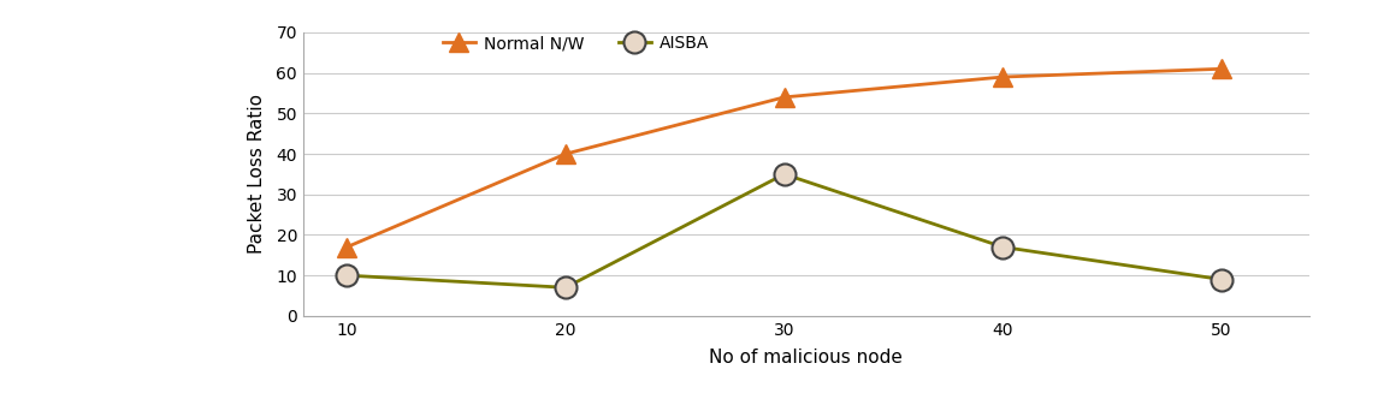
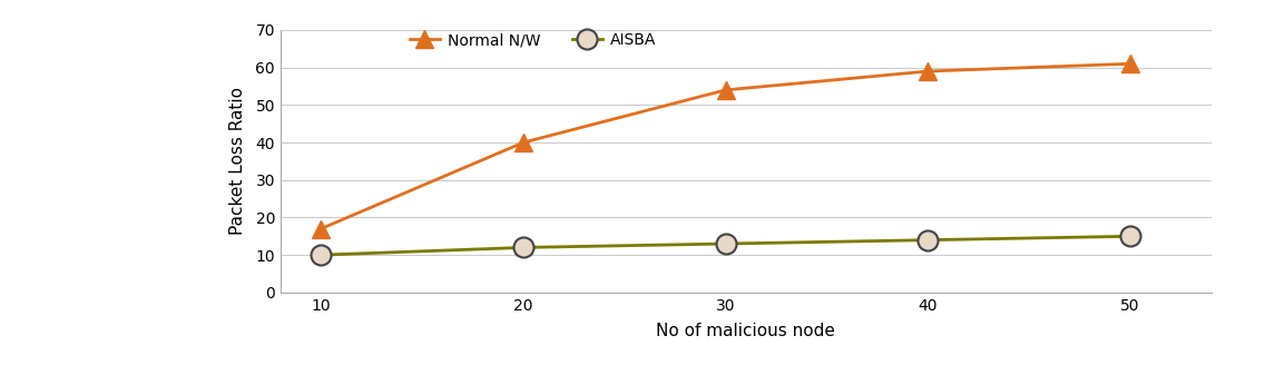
AISBA/20: 7 -> 12
AISBA/30: 35 -> 13
AISBA/40: 17 -> 14
AISBA/50: 9 -> 15
